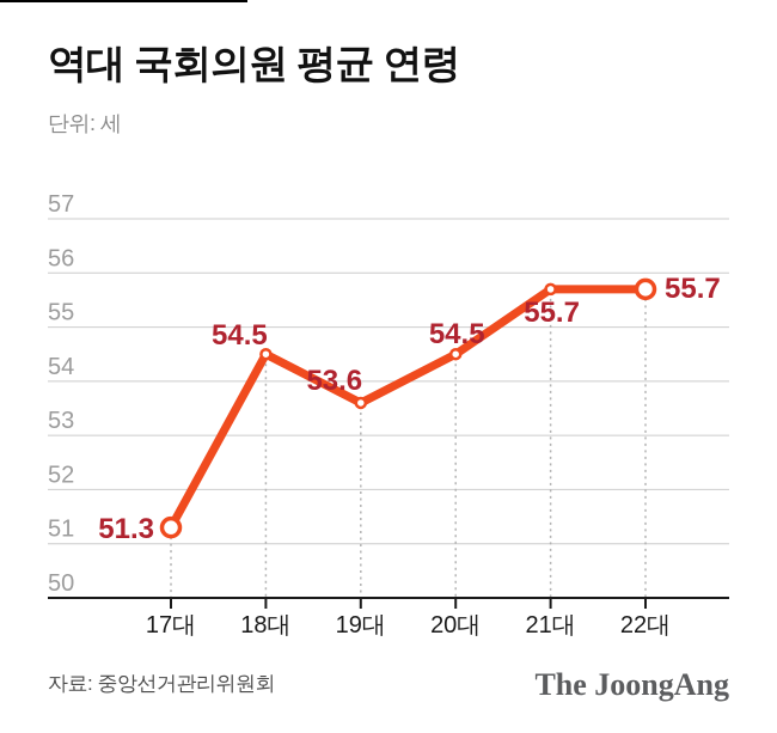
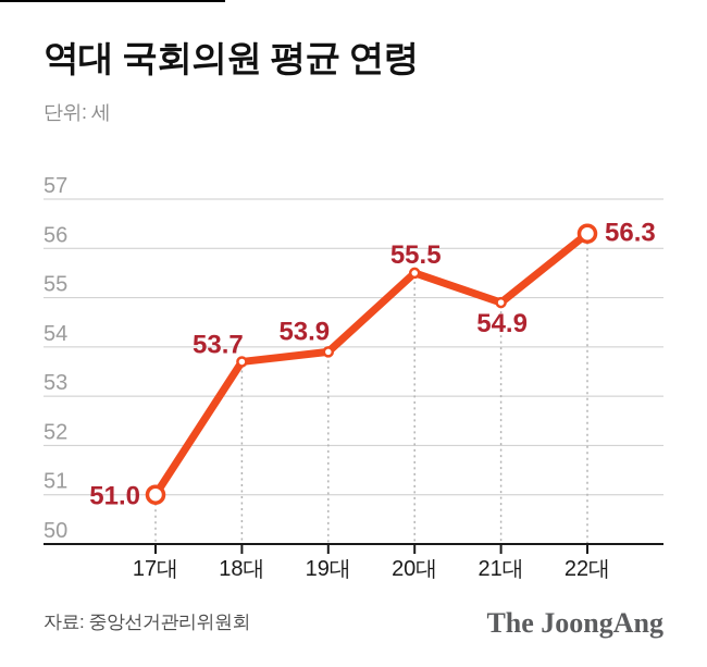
17대: 51.3 -> 51.0
18대: 54.5 -> 53.7
19대: 53.6 -> 53.9
20대: 54.5 -> 55.5
21대: 55.7 -> 54.9
22대: 55.7 -> 56.3
